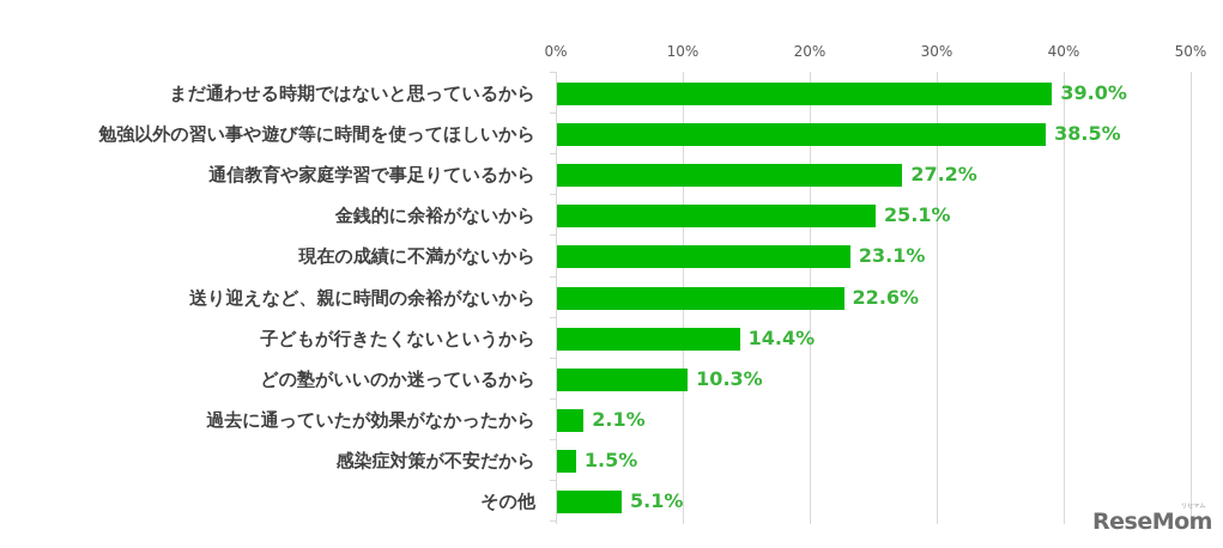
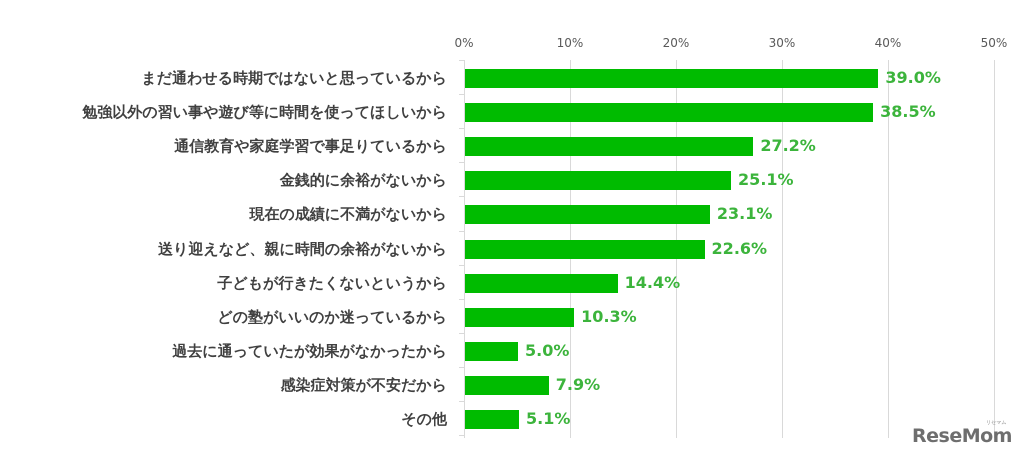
過去に通っていたが効果がなかったから: 2.1% -> 5.0%
感染症対策が不安だから: 1.5% -> 7.9%
